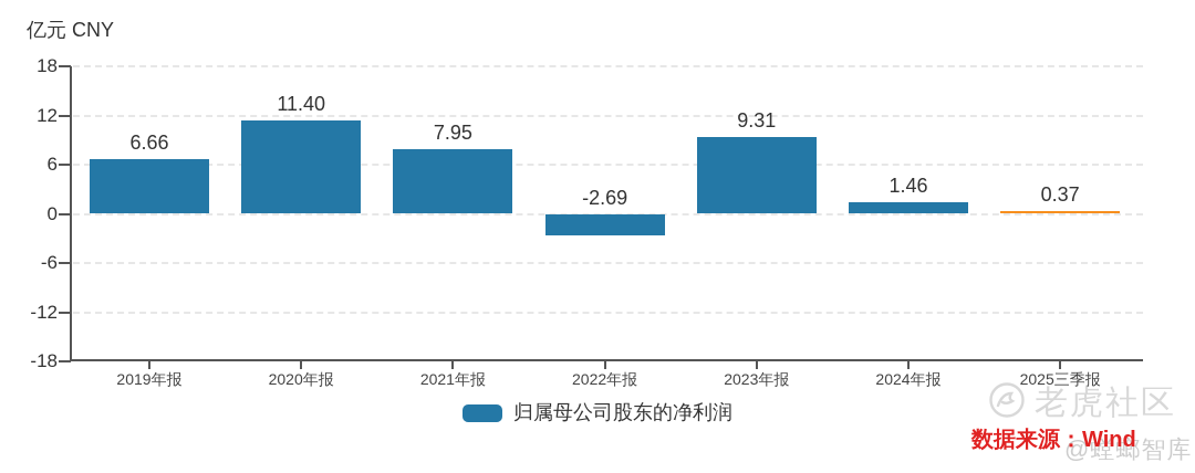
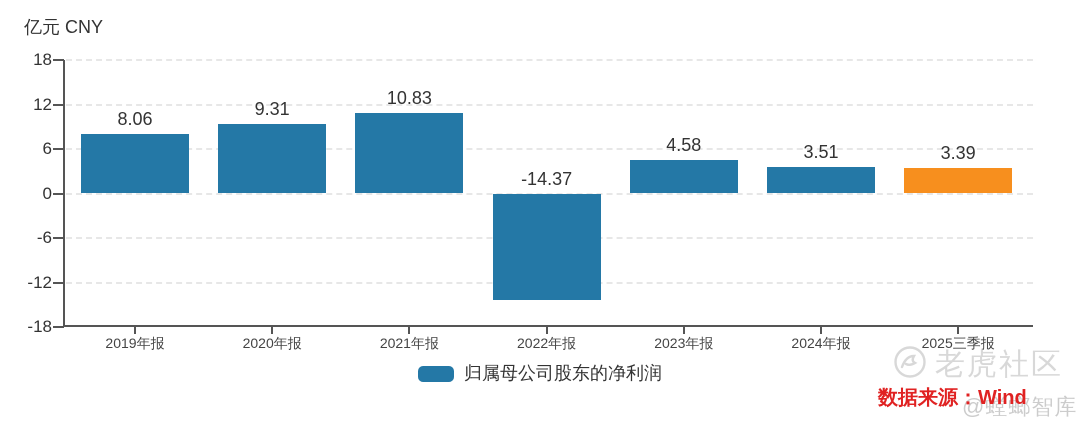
2019年报: 6.66 -> 8.06
2020年报: 11.40 -> 9.31
2021年报: 7.95 -> 10.83
2022年报: -2.69 -> -14.37
2023年报: 9.31 -> 4.58
2024年报: 1.46 -> 3.51
2025三季报: 0.37 -> 3.39
